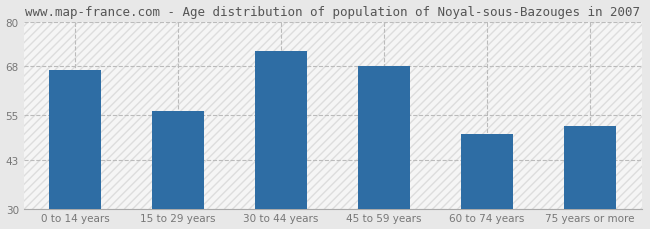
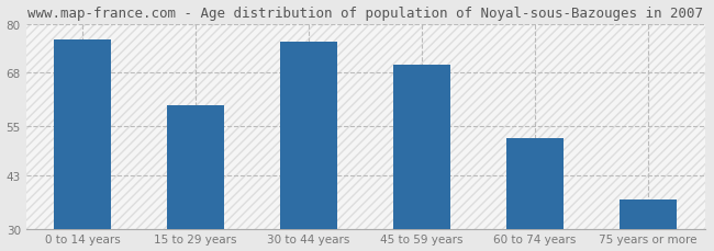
0 to 14 years: 67.0 -> 76.0
15 to 29 years: 56.0 -> 60.0
30 to 44 years: 72.0 -> 75.5
45 to 59 years: 68.0 -> 70.0
60 to 74 years: 50.0 -> 52.0
75 years or more: 52.0 -> 37.0
